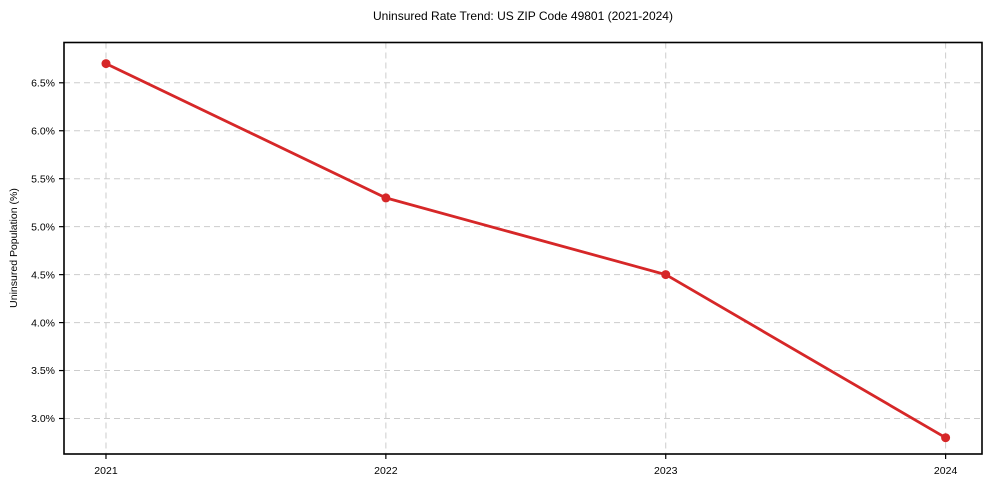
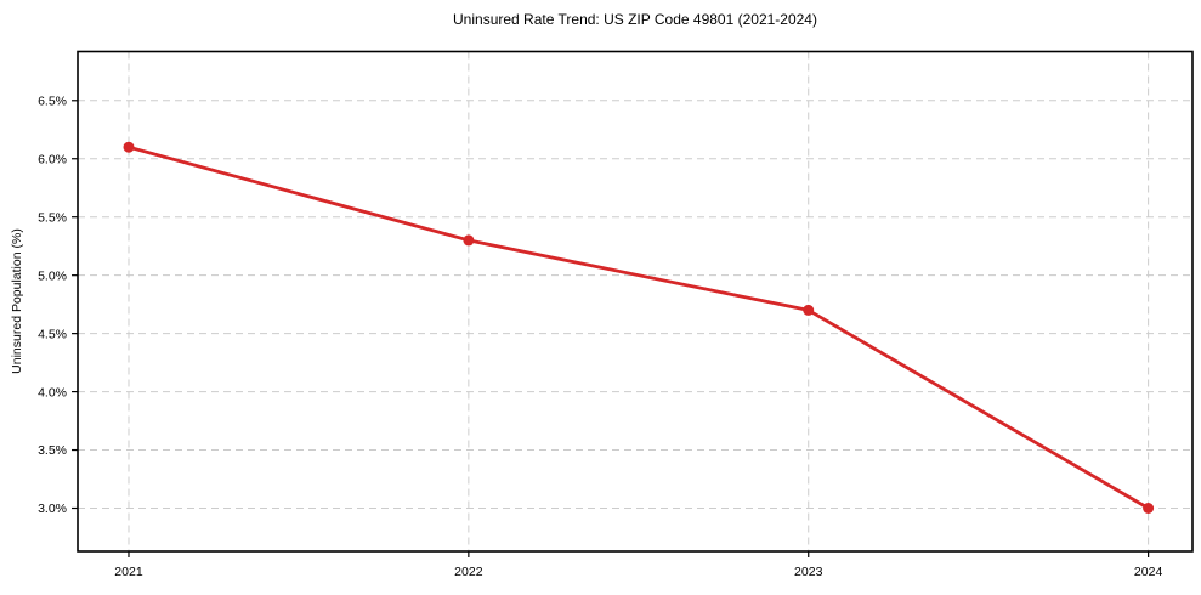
2021: 6.7% -> 6.1%
2023: 4.5% -> 4.7%
2024: 2.8% -> 3.0%
